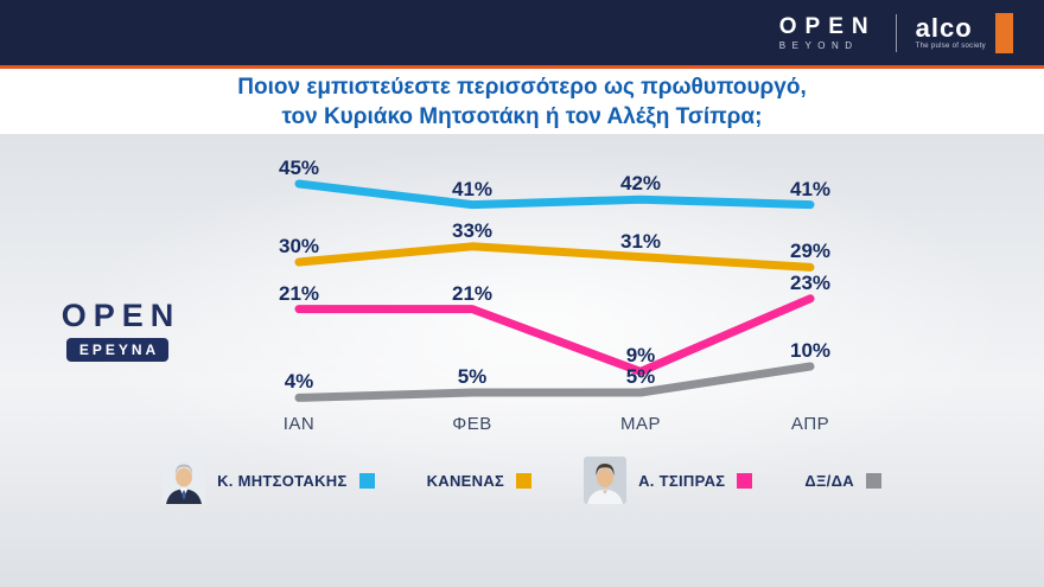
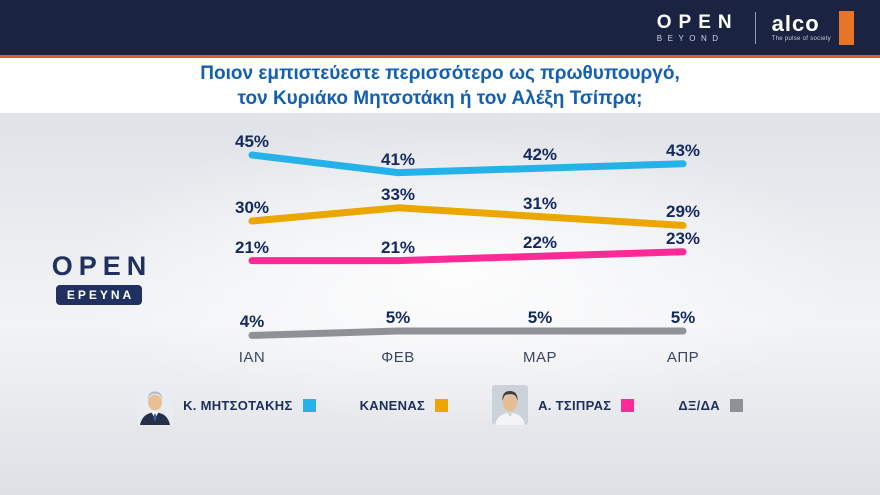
Α. ΤΣΙΠΡΑΣ/ΜΑΡ: 9% -> 22%
Κ. ΜΗΤΣΟΤΑΚΗΣ/ΑΠΡ: 41% -> 43%
ΔΞ/ΔΑ/ΑΠΡ: 10% -> 5%
